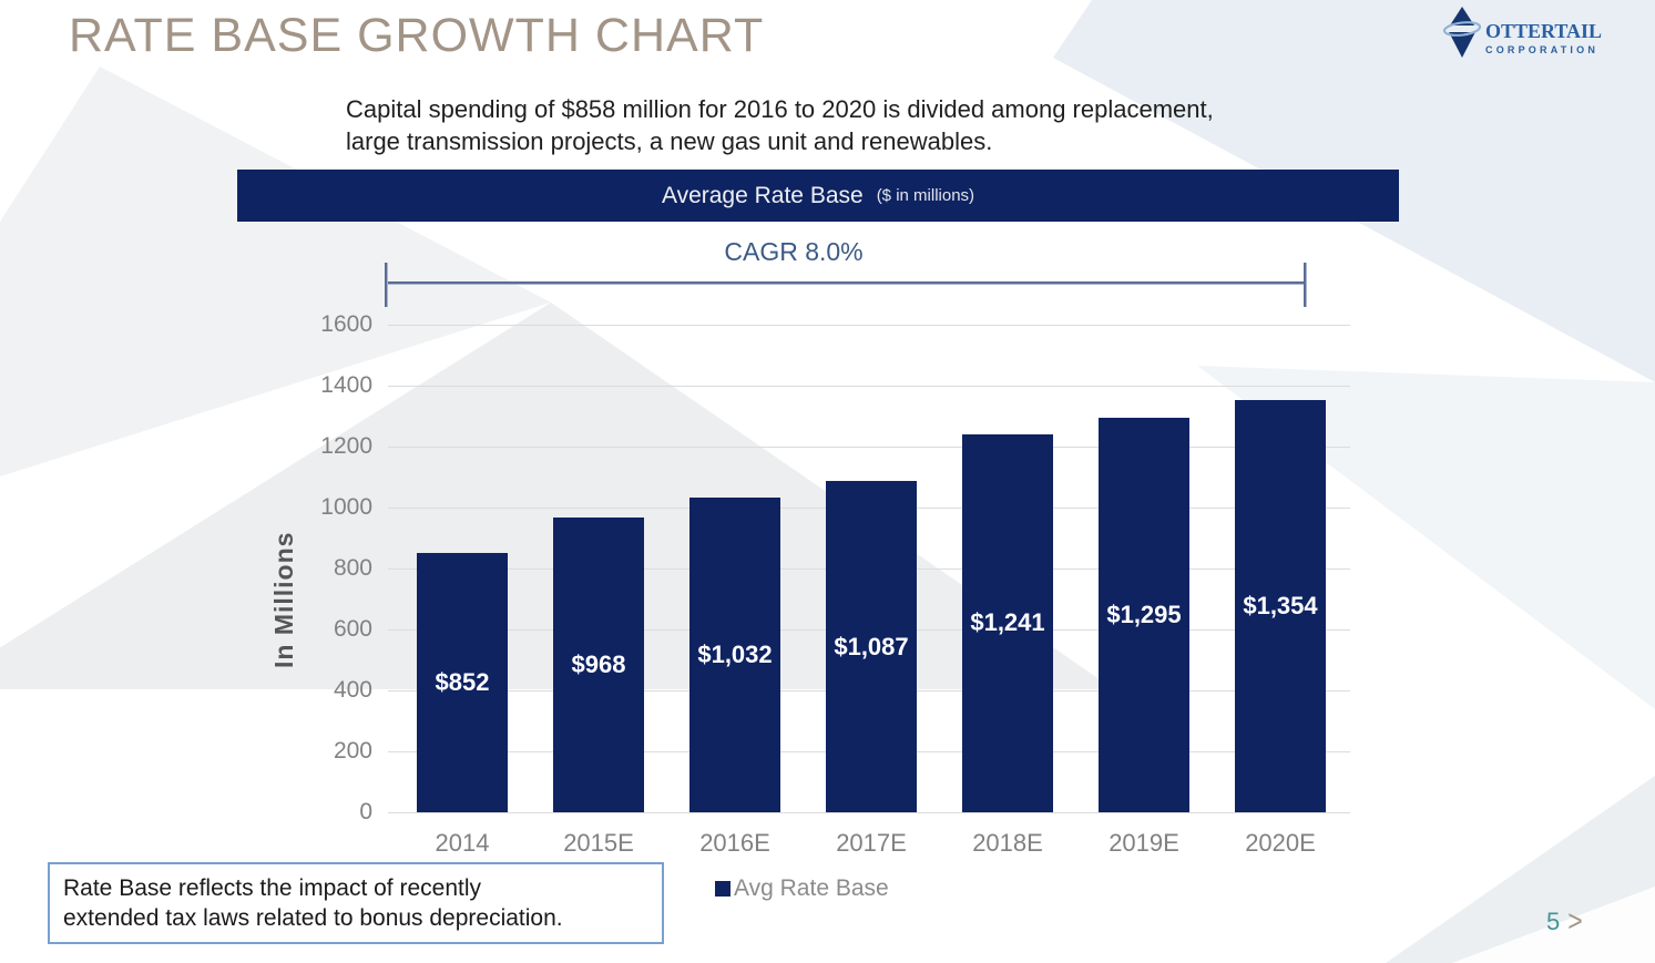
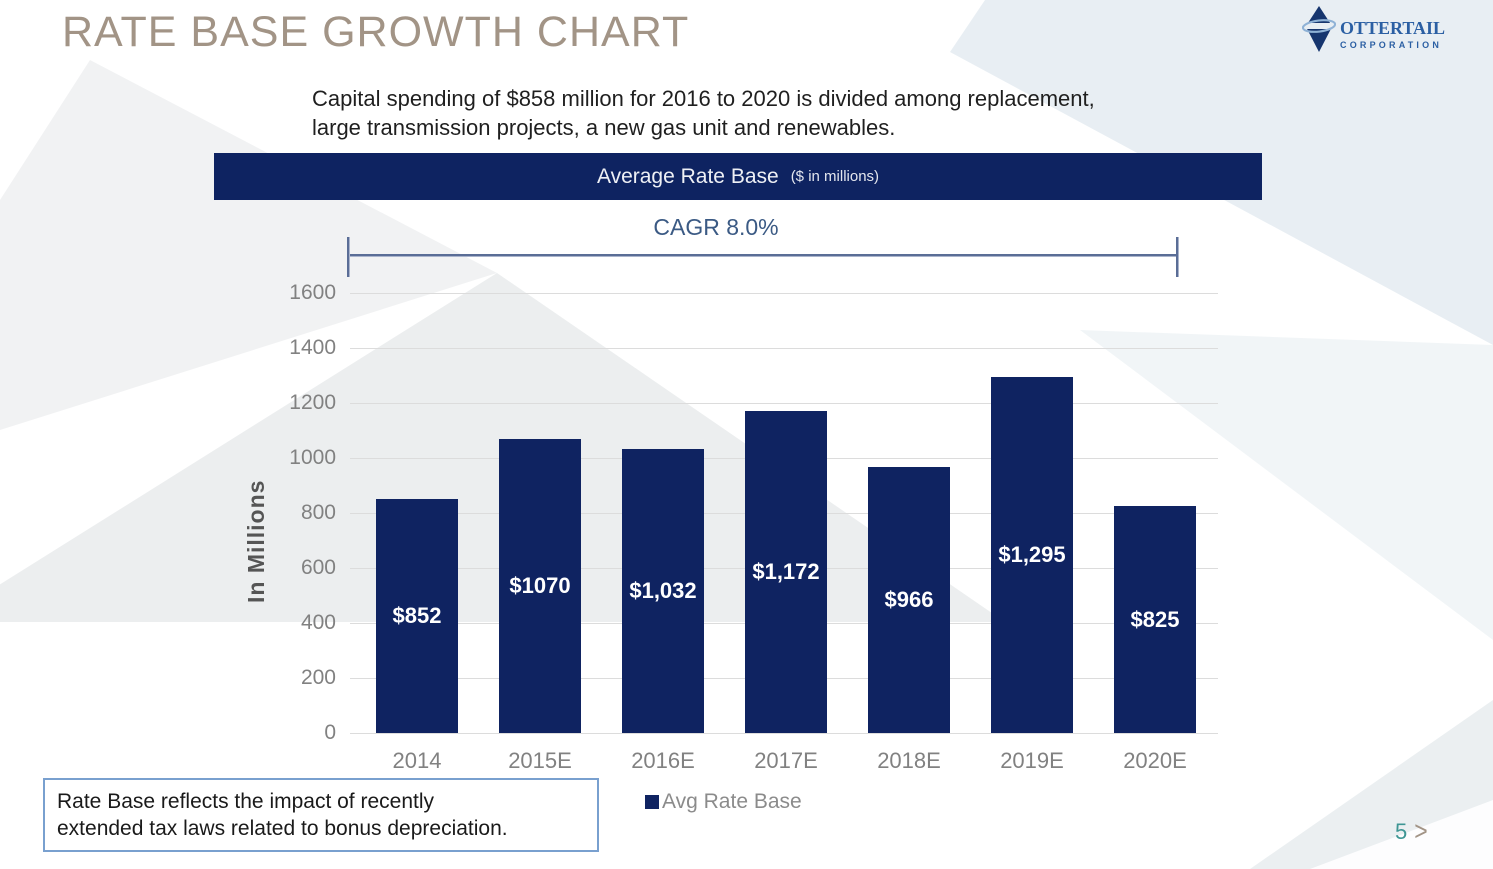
2015E: $968 -> $1070
2017E: $1,087 -> $1,172
2018E: $1,241 -> $966
2020E: $1,354 -> $825
